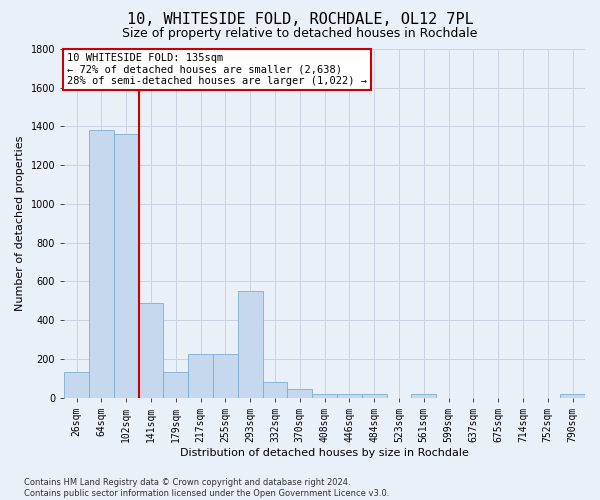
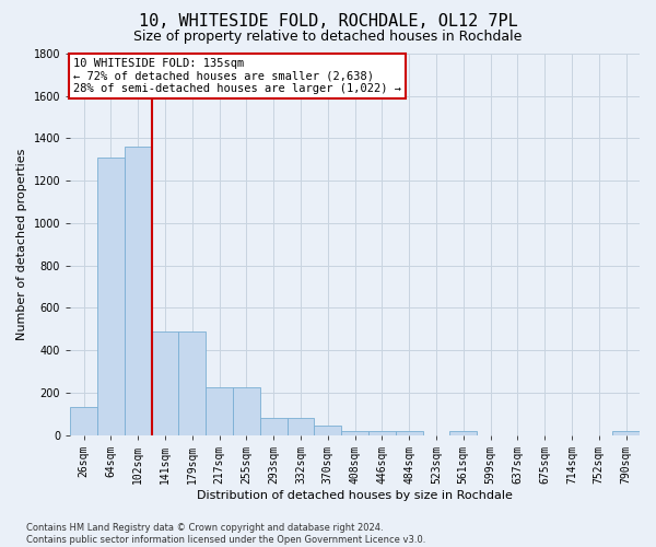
64sqm: 1380 -> 1310
179sqm: 130 -> 490
293sqm: 550 -> 80
